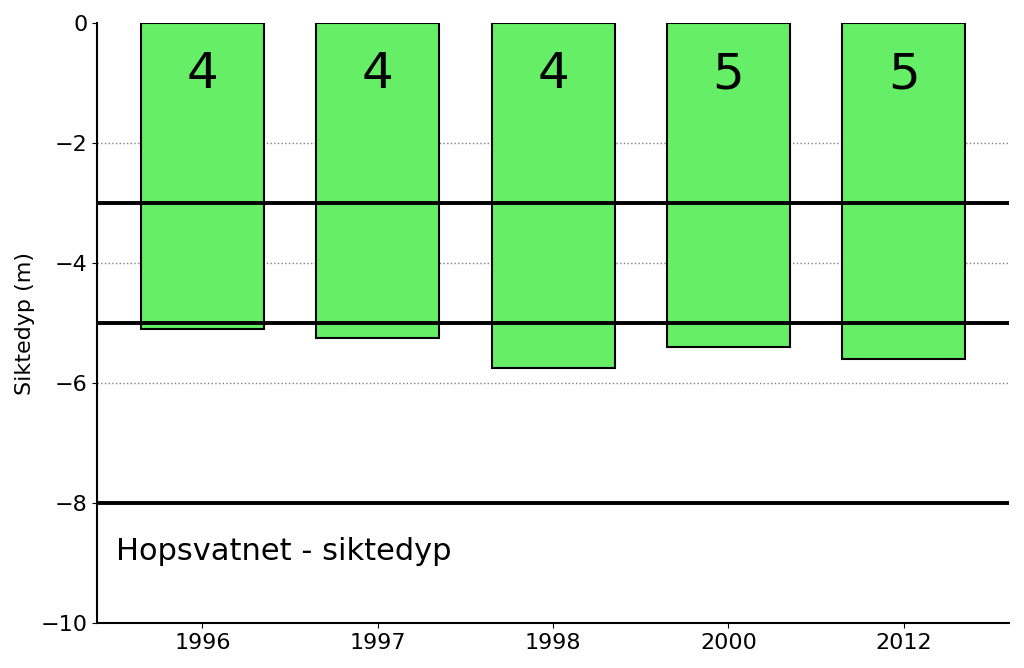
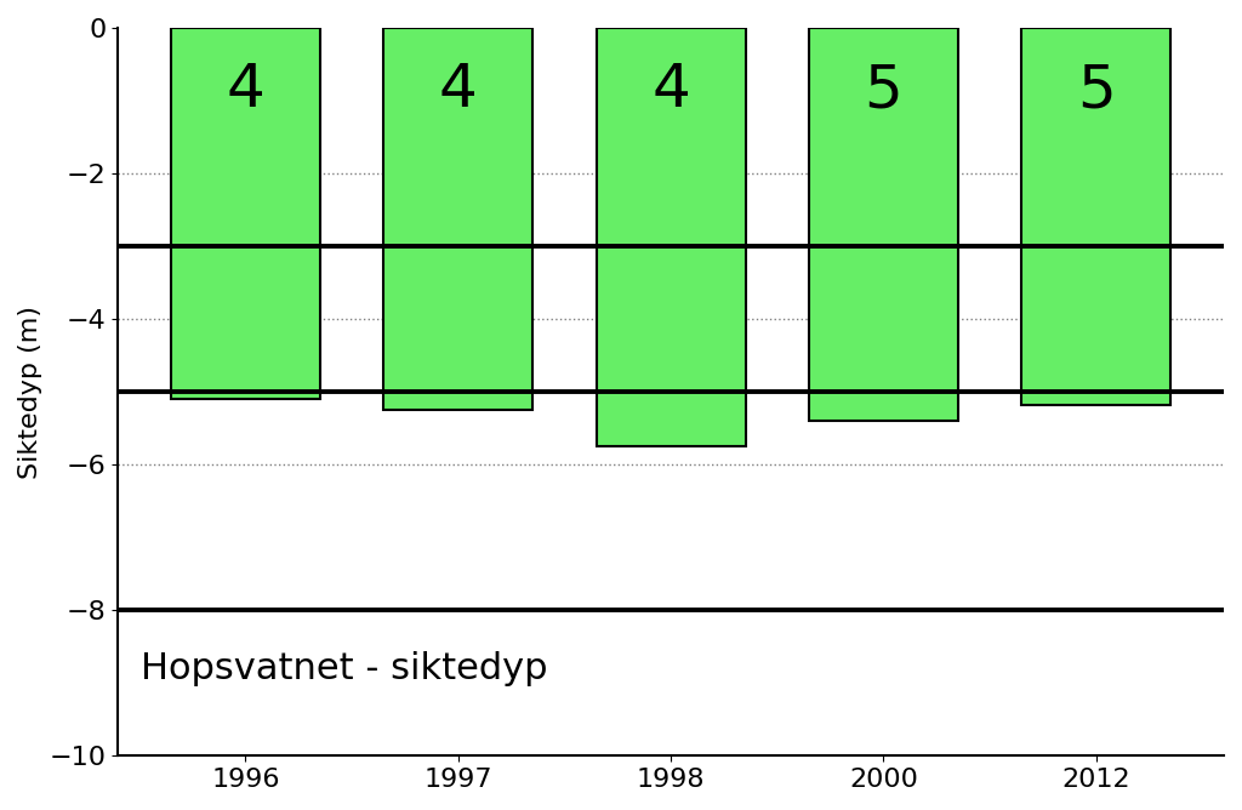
2012: -5.60 -> -5.18
